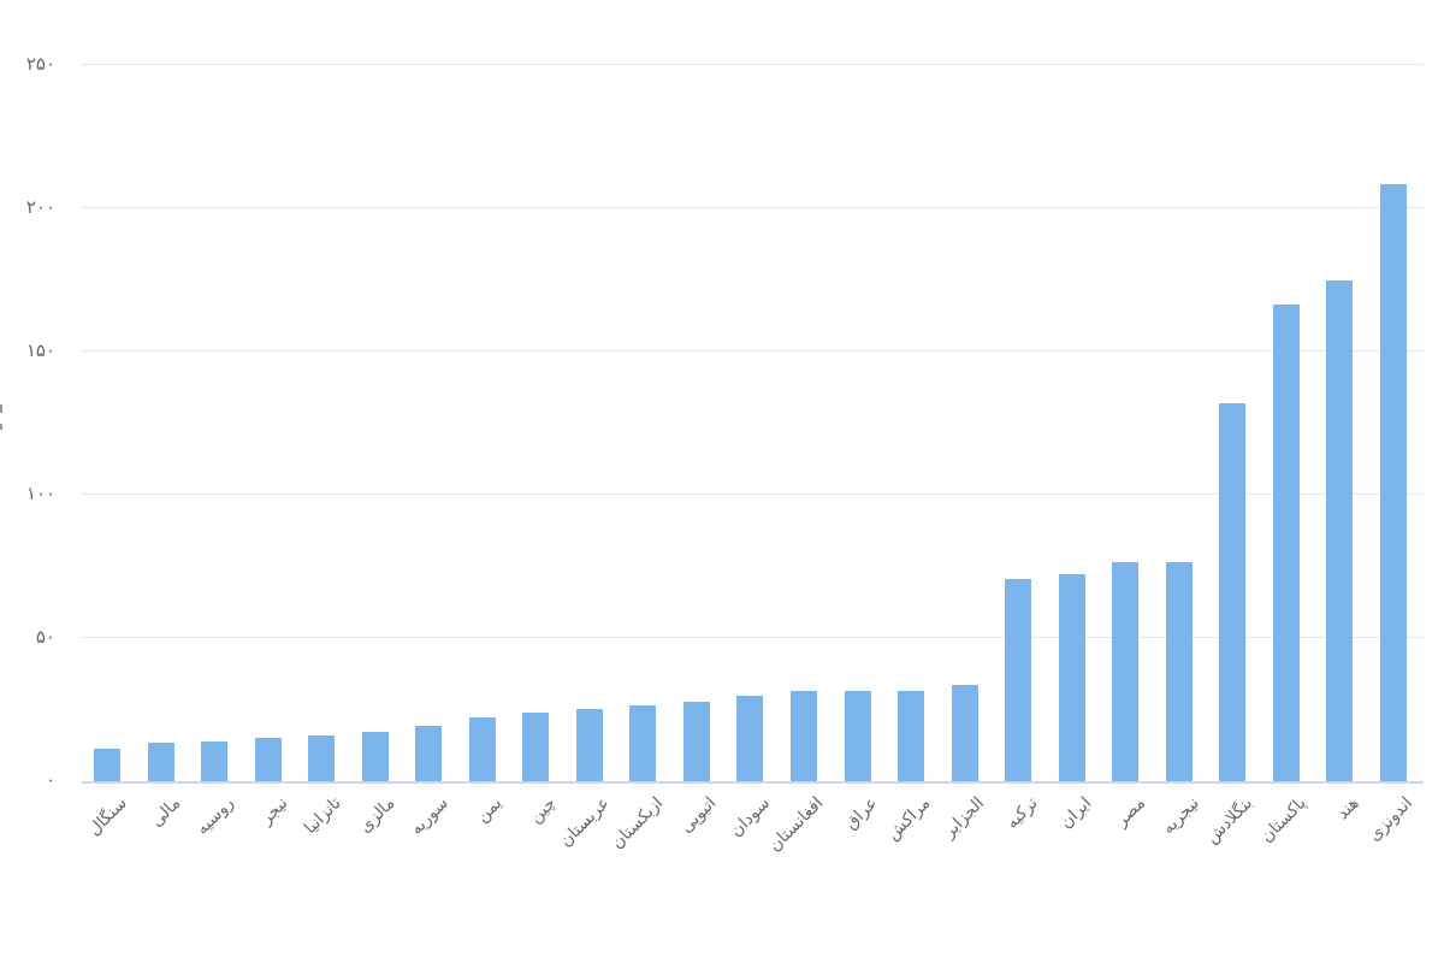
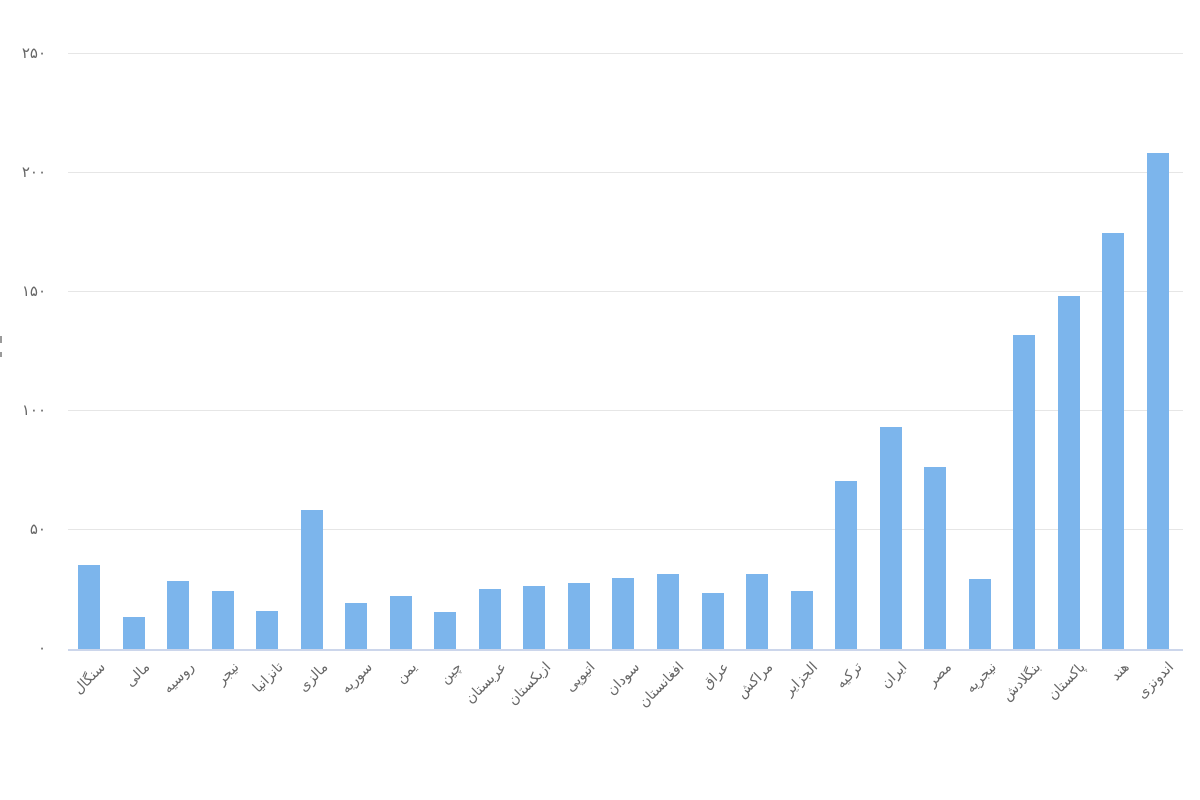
سنگال: 11 -> 35
روسیه: 14 -> 28
نیجر: 14 -> 24
مالزی: 17 -> 58
چین: 24 -> 15
عراق: 31 -> 23
الجزایر: 33 -> 24
ایران: 72 -> 93
نیجریه: 76 -> 29
پاکستان: 166 -> 148
